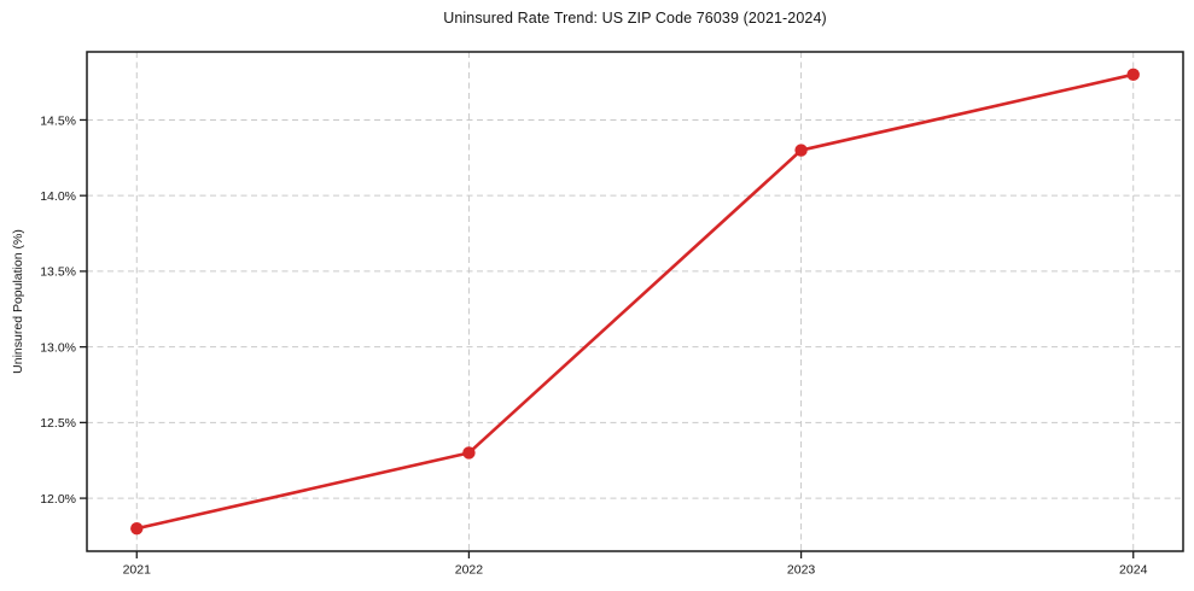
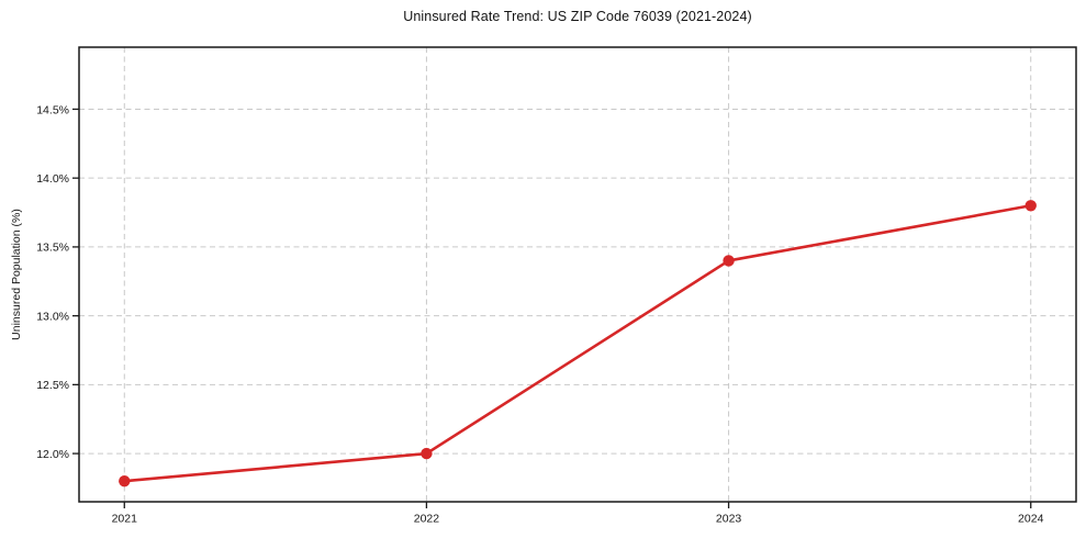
2022: 12.3% -> 12.0%
2023: 14.3% -> 13.4%
2024: 14.8% -> 13.8%
